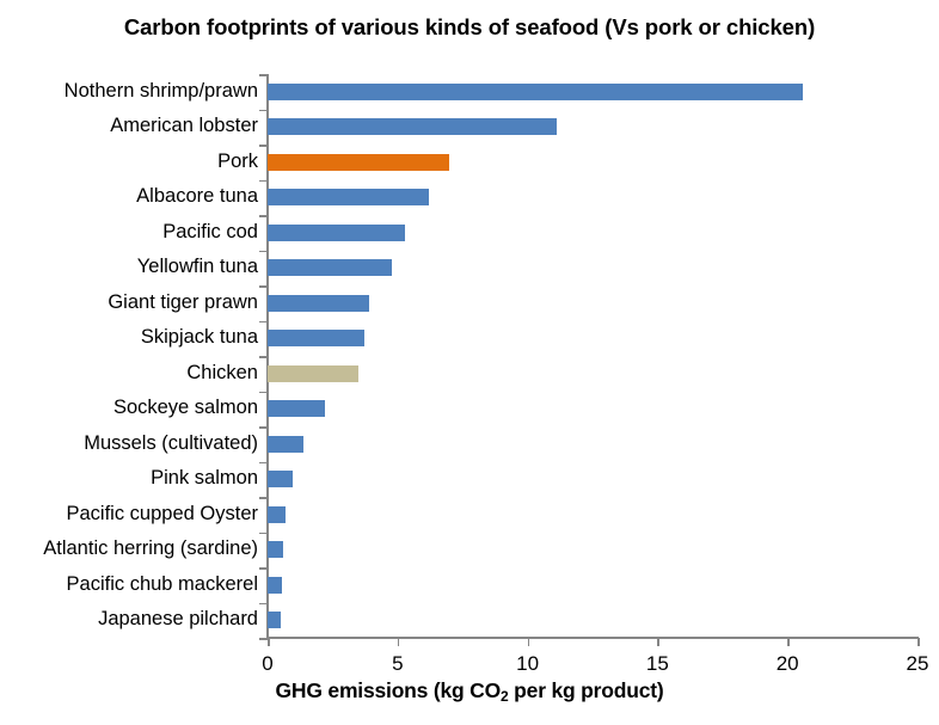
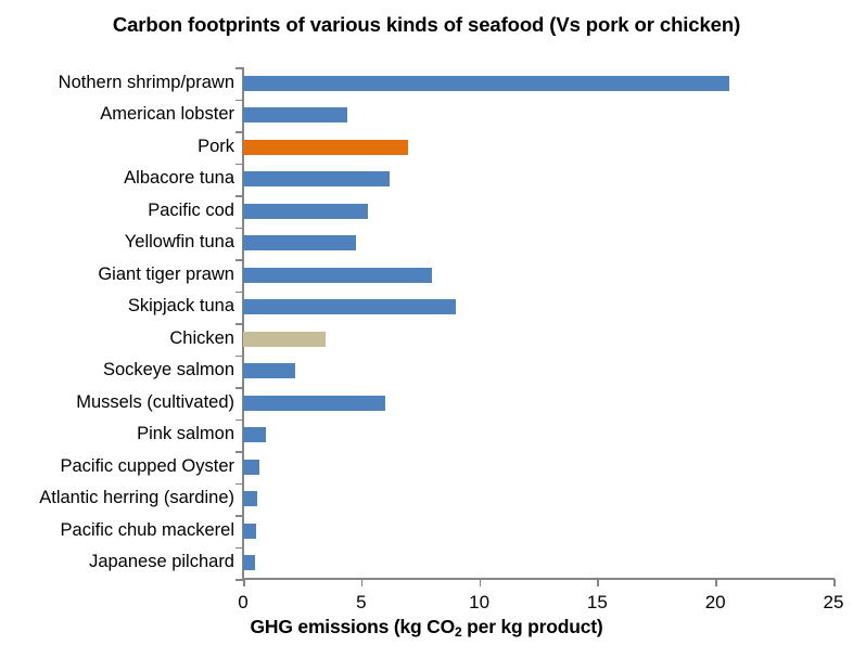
American lobster: 11.1 -> 4.4
Giant tiger prawn: 3.9 -> 8.0
Skipjack tuna: 3.7 -> 9.0
Mussels (cultivated): 1.4 -> 6.0
